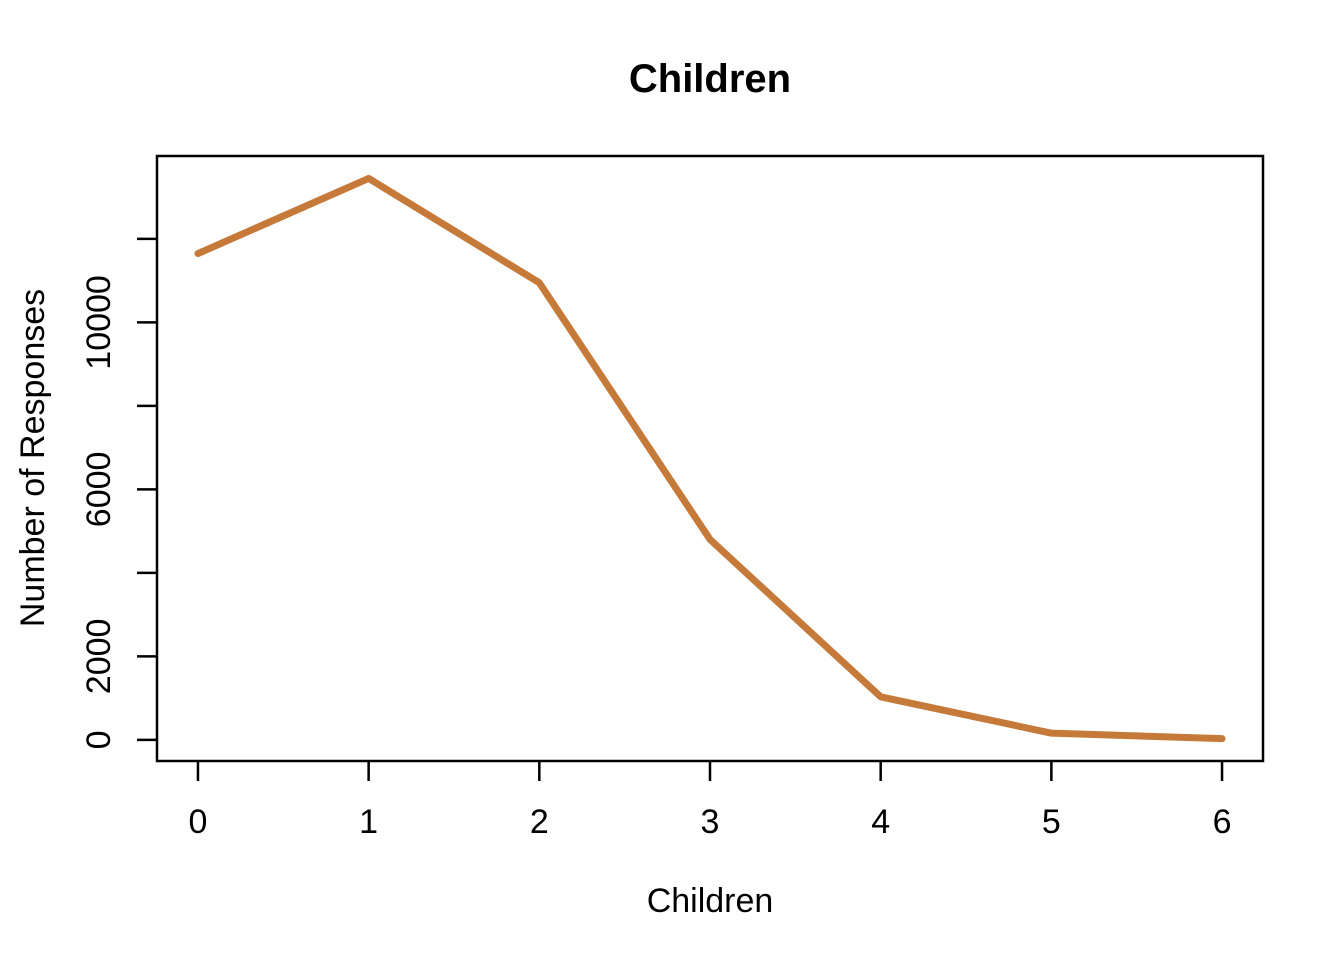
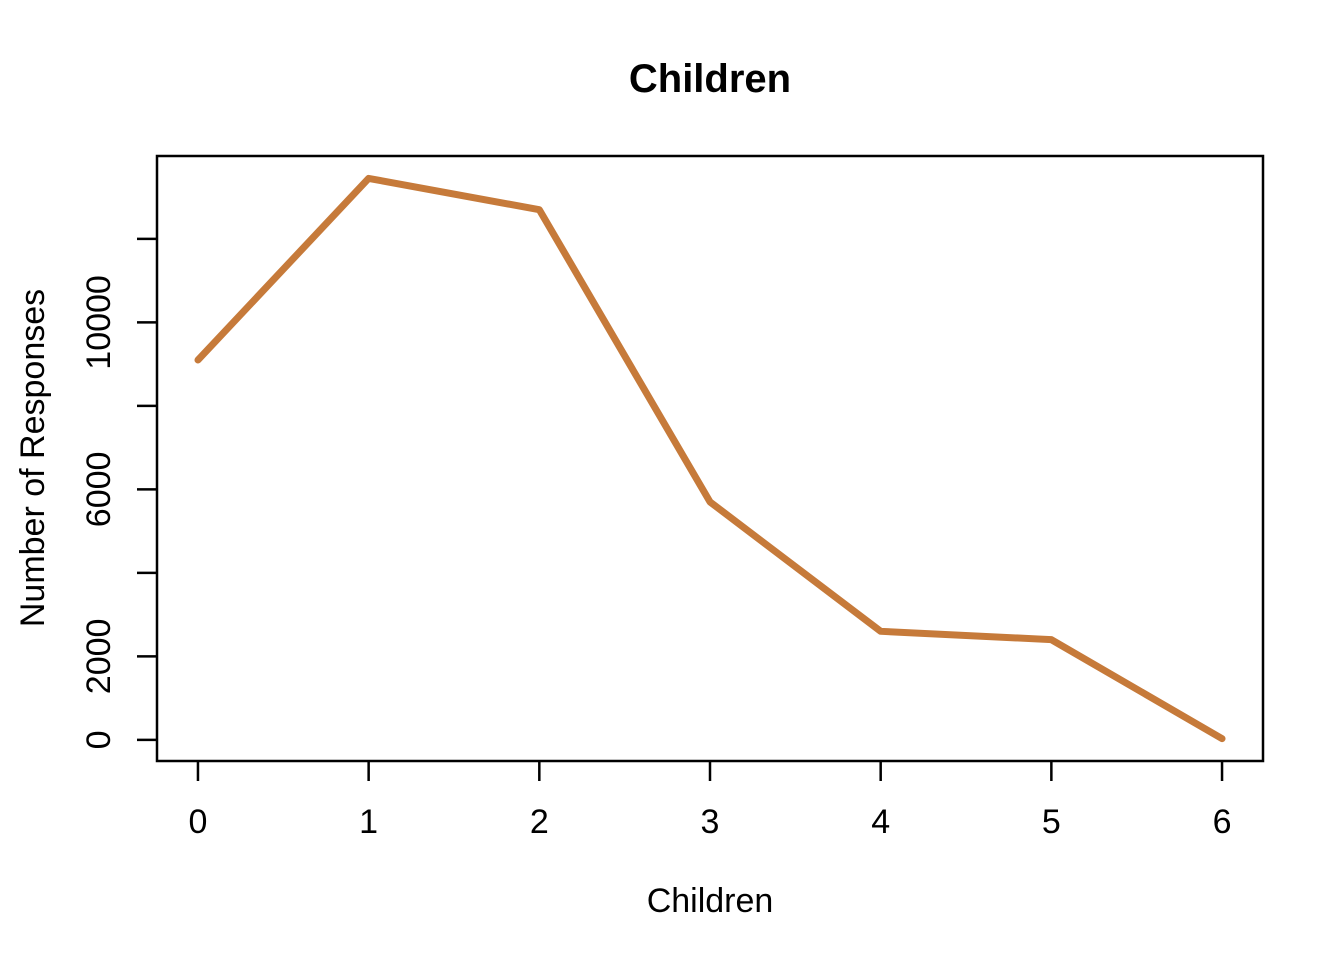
0: 11600 -> 9100
2: 11000 -> 12700
3: 4800 -> 5700
4: 1000 -> 2600
5: 200 -> 2400
